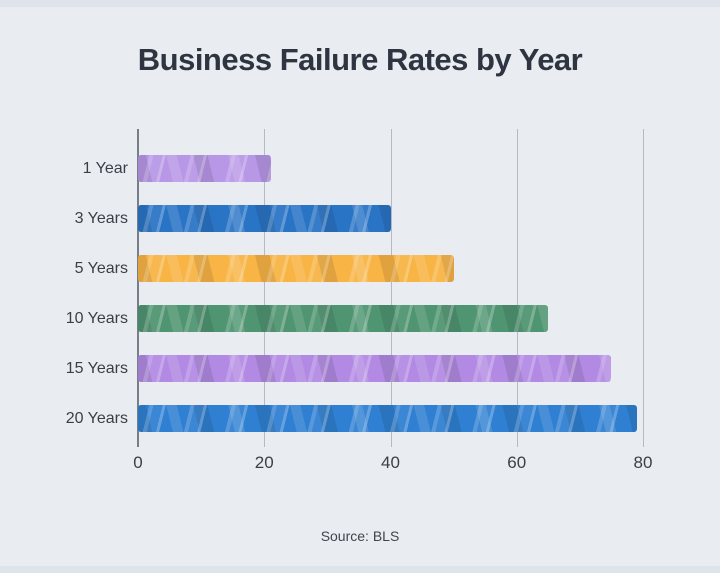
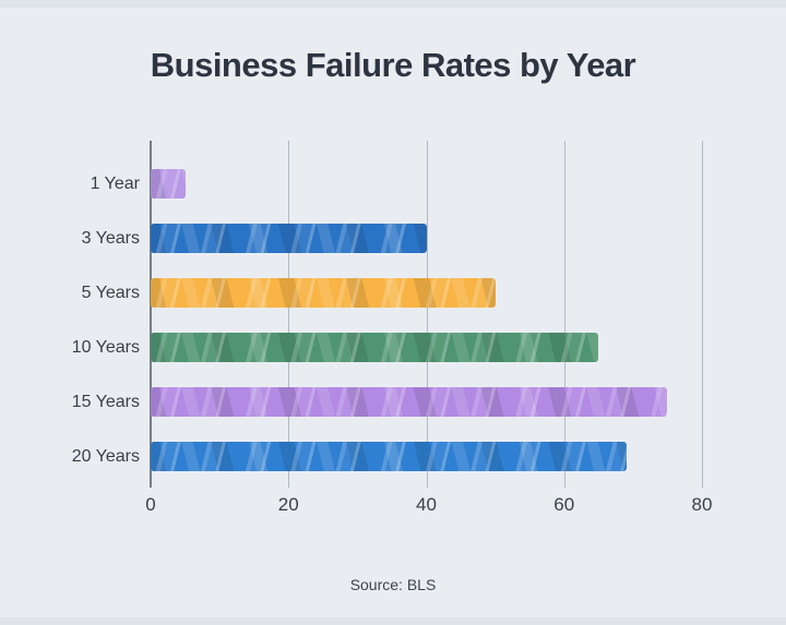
1 Year: 21 -> 5
20 Years: 79 -> 69
